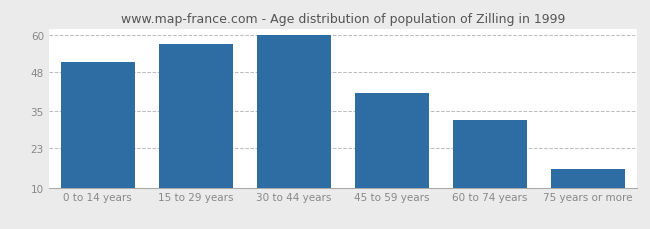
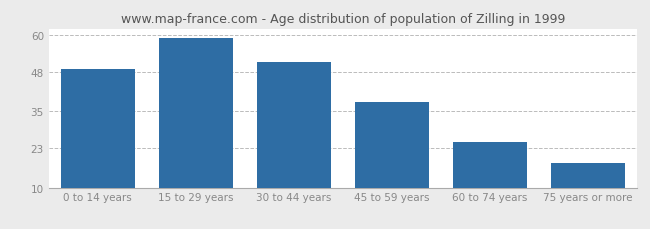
0 to 14 years: 51 -> 49
15 to 29 years: 57 -> 59
30 to 44 years: 60 -> 51
45 to 59 years: 41 -> 38
60 to 74 years: 32 -> 25
75 years or more: 16 -> 18
